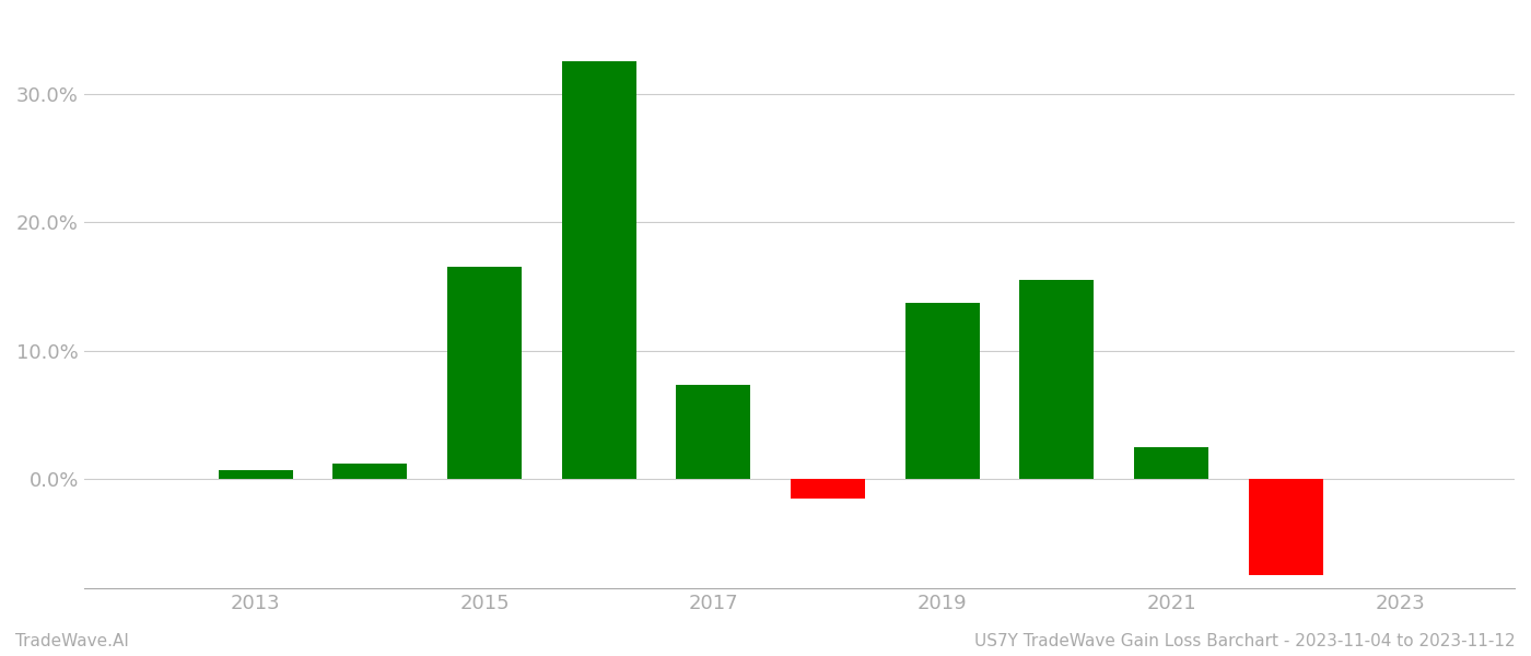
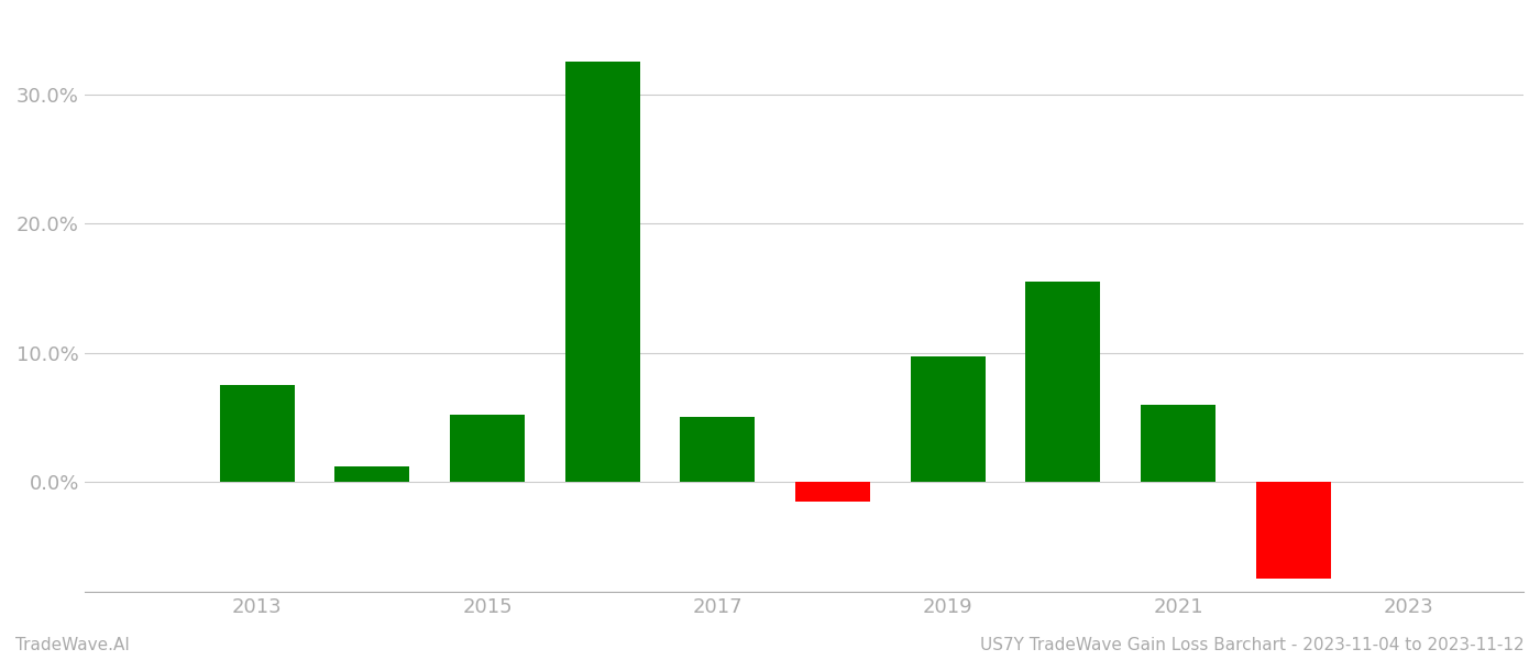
2013: 0.7% -> 7.5%
2015: 16.5% -> 5.2%
2017: 7.3% -> 5.0%
2019: 13.7% -> 9.7%
2021: 2.5% -> 6.0%
